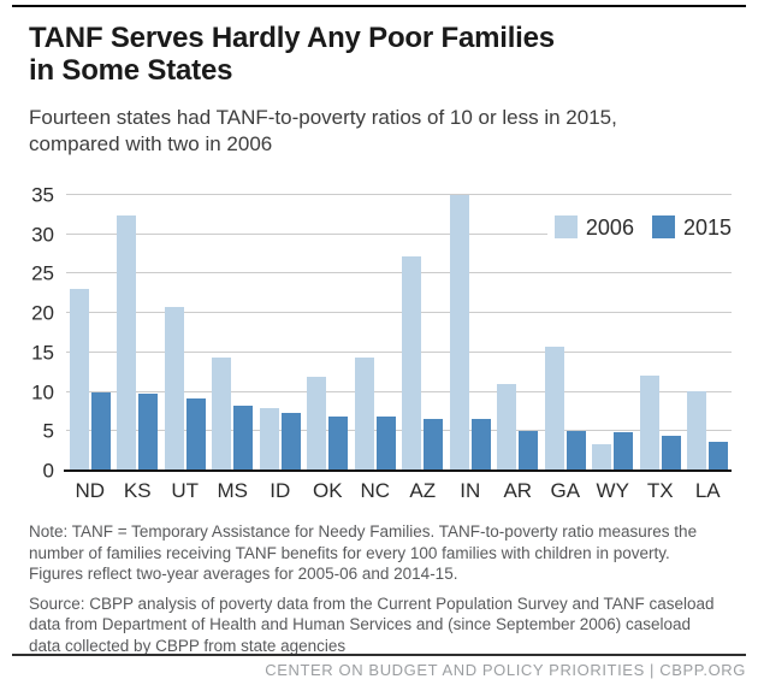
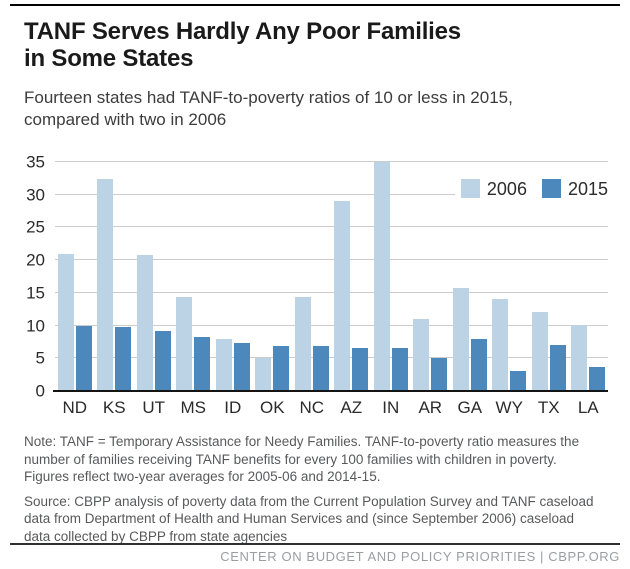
2006/ND: 23 -> 21
2006/OK: 12 -> 5
2006/AZ: 27 -> 29
2015/GA: 5 -> 8
2006/WY: 3 -> 14
2015/WY: 5 -> 3
2015/TX: 4 -> 7
